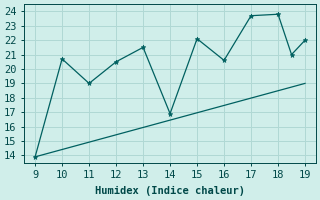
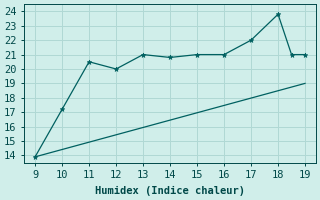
10: 20.7 -> 17.2
11: 19.0 -> 20.5
12: 20.5 -> 20.0
13: 21.5 -> 21.0
14: 16.9 -> 20.8
15: 22.1 -> 21.0
16: 20.6 -> 21.0
17: 23.7 -> 22.0
19: 22.0 -> 21.0
